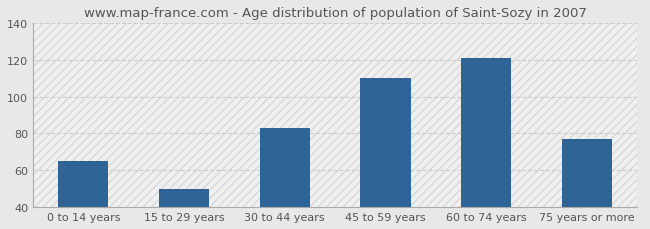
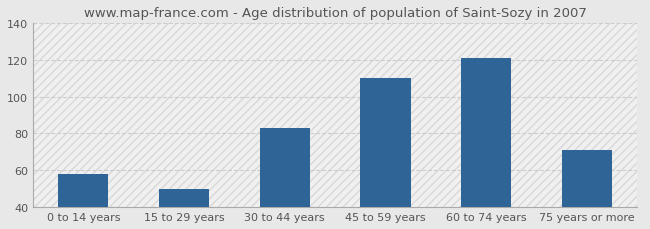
0 to 14 years: 65 -> 58
75 years or more: 77 -> 71
